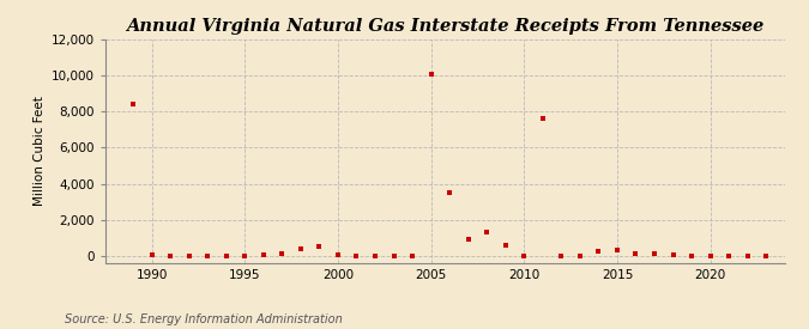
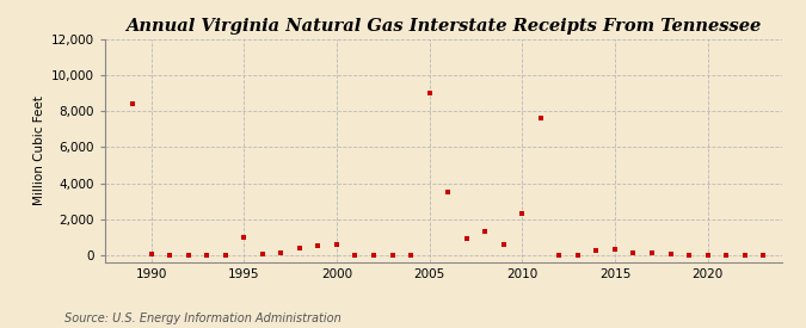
1995: 0 -> 1,000
2000: 0 -> 600
2005: 10,000 -> 9,000
2010: 0 -> 2,300
